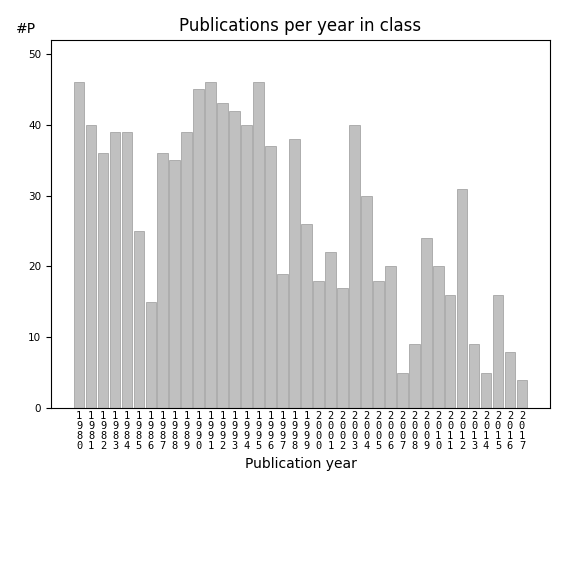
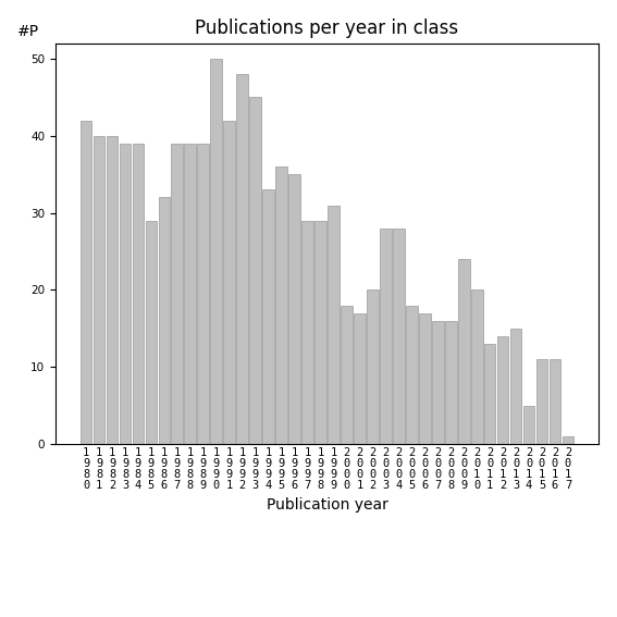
1 9 8 0: 46 -> 42
1 9 8 2: 36 -> 40
1 9 8 5: 25 -> 29
1 9 8 6: 15 -> 32
1 9 8 7: 36 -> 39
1 9 8 8: 35 -> 39
1 9 9 0: 45 -> 50
1 9 9 1: 46 -> 42
1 9 9 2: 43 -> 48
1 9 9 3: 42 -> 45
1 9 9 4: 40 -> 33
1 9 9 5: 46 -> 36
1 9 9 6: 37 -> 35
1 9 9 7: 19 -> 29
1 9 9 8: 38 -> 29
1 9 9 9: 26 -> 31
2 0 0 1: 22 -> 17
2 0 0 2: 17 -> 20
2 0 0 3: 40 -> 28
2 0 0 4: 30 -> 28
2 0 0 6: 20 -> 17
2 0 0 7: 5 -> 16
2 0 0 8: 9 -> 16
2 0 1 1: 16 -> 13
2 0 1 2: 31 -> 14
2 0 1 3: 9 -> 15
2 0 1 5: 16 -> 11
2 0 1 6: 8 -> 11
2 0 1 7: 4 -> 1
